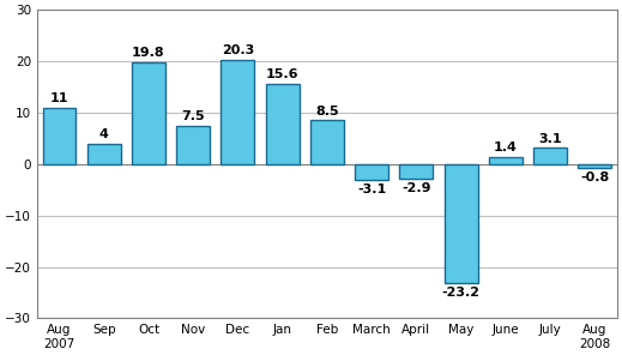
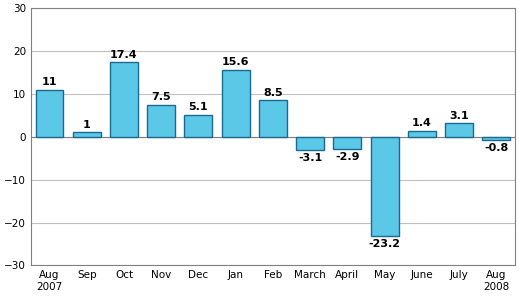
Sep: 4 -> 1
Oct: 19.8 -> 17.4
Dec: 20.3 -> 5.1
